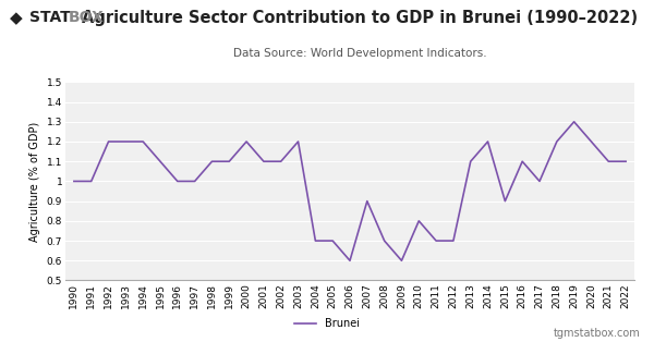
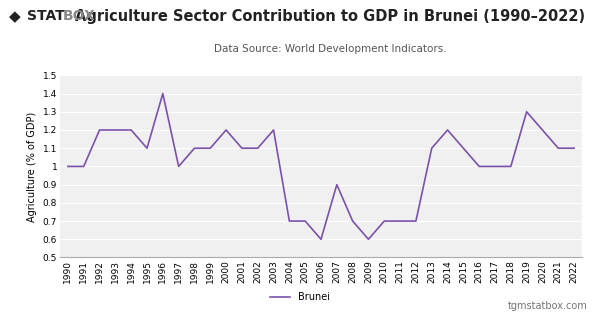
1996: 1.0 -> 1.4
2010: 0.8 -> 0.7
2015: 0.9 -> 1.1
2016: 1.1 -> 1.0
2018: 1.2 -> 1.0
